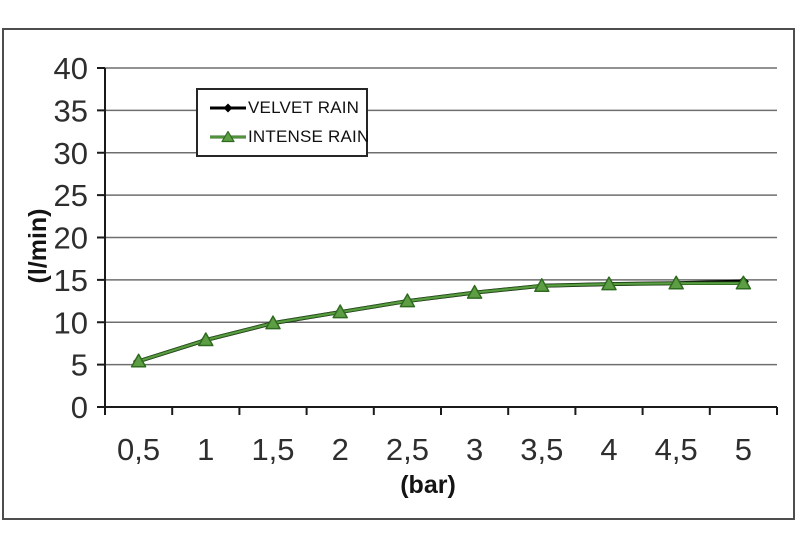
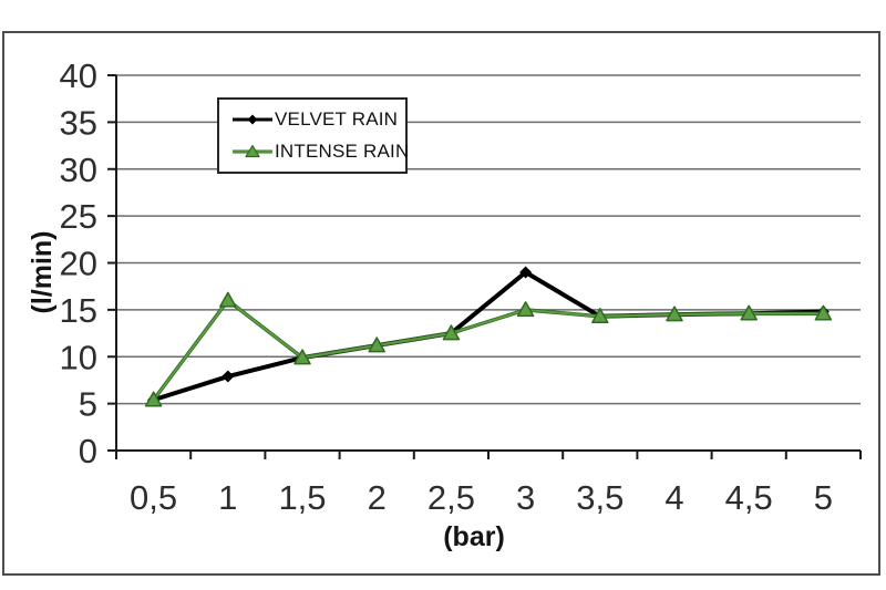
INTENSE RAIN/1: 8 -> 16
VELVET RAIN/3: 14 -> 19
INTENSE RAIN/3: 14 -> 15
